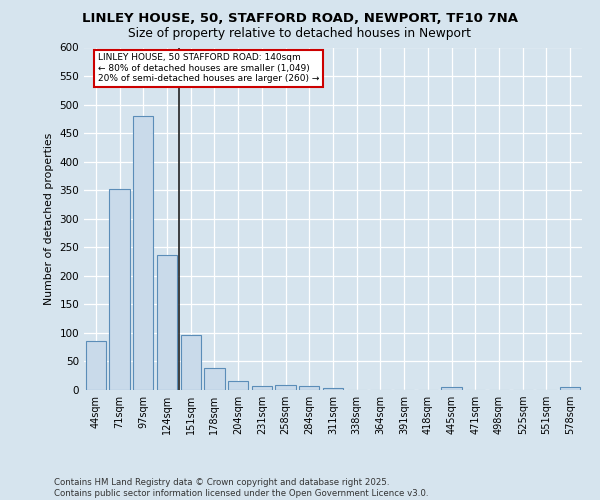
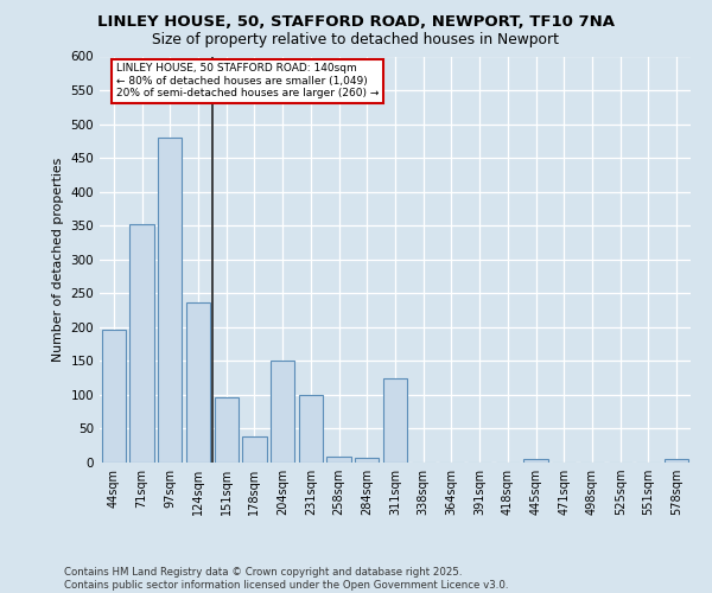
44sqm: 85 -> 196
204sqm: 16 -> 150
231sqm: 7 -> 100
311sqm: 4 -> 124
